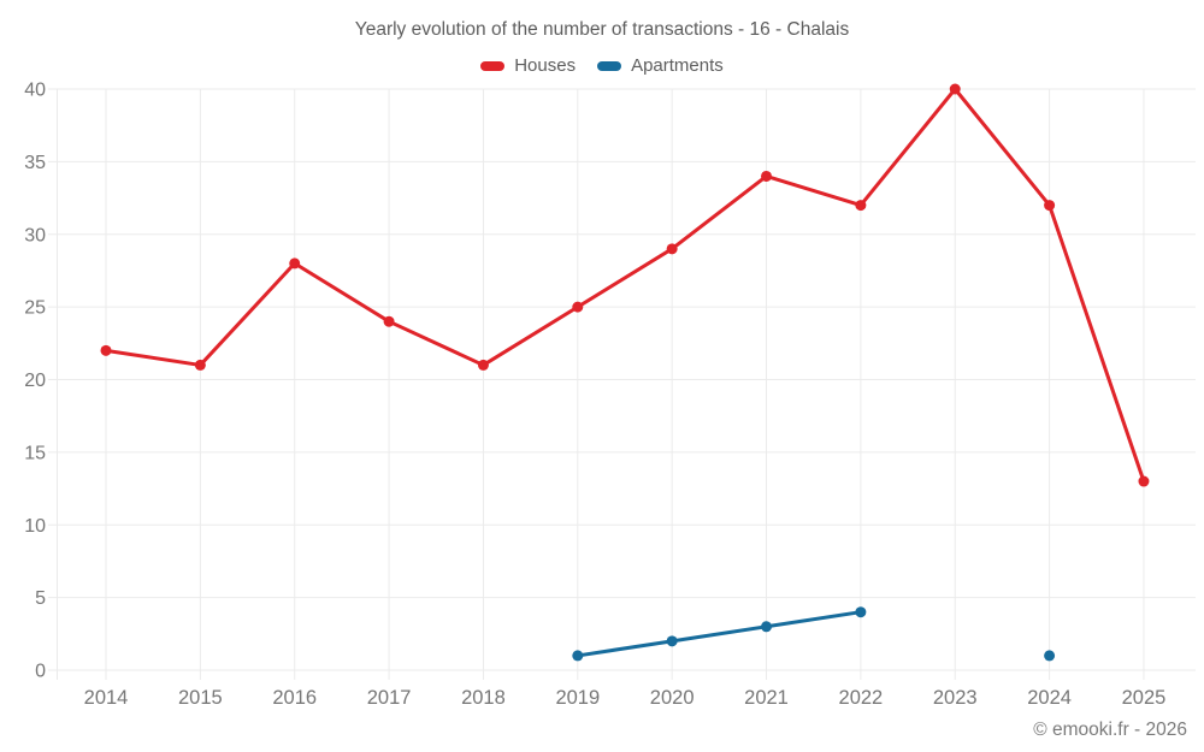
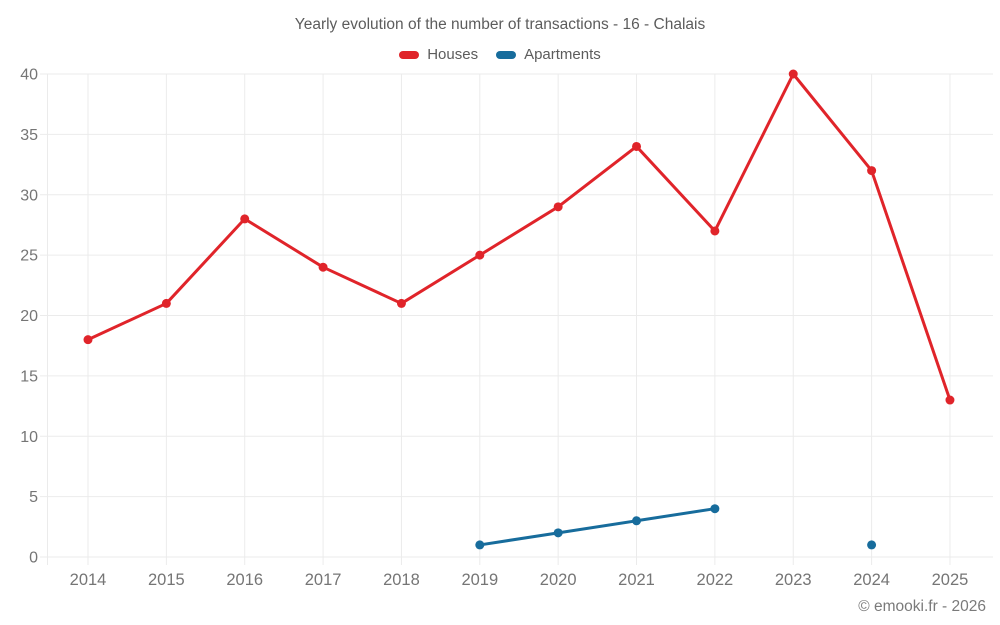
Houses/2014: 22 -> 18
Houses/2022: 32 -> 27
